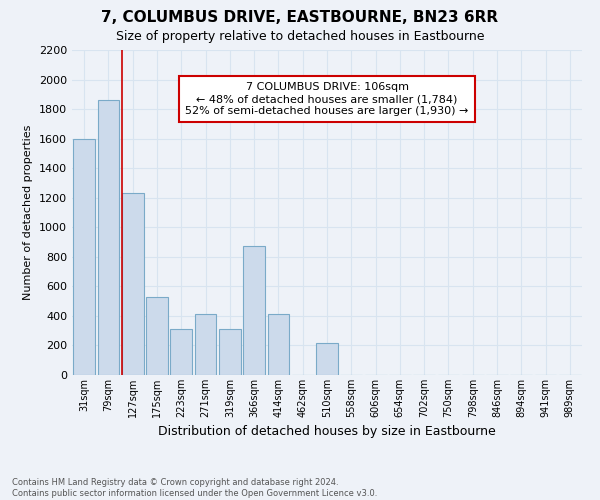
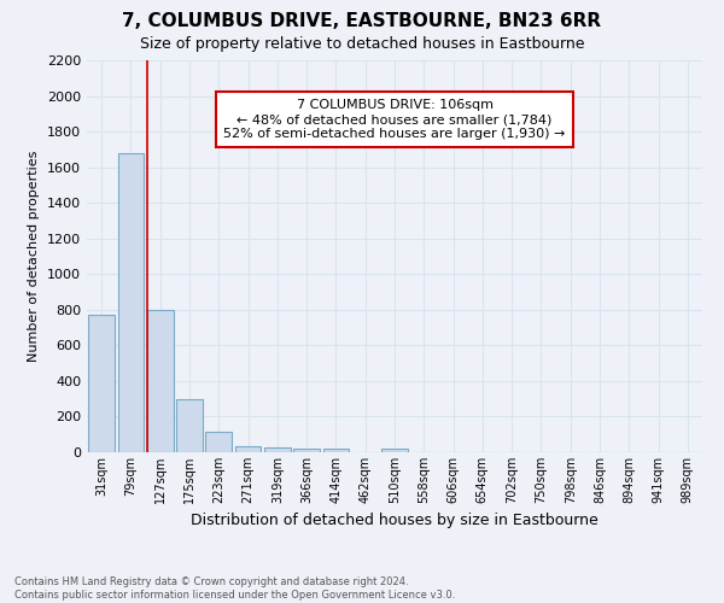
31sqm: 1600 -> 770
79sqm: 1860 -> 1680
127sqm: 1230 -> 800
175sqm: 530 -> 300
223sqm: 310 -> 120
271sqm: 410 -> 40
319sqm: 310 -> 30
366sqm: 870 -> 20
414sqm: 410 -> 20
510sqm: 220 -> 20
